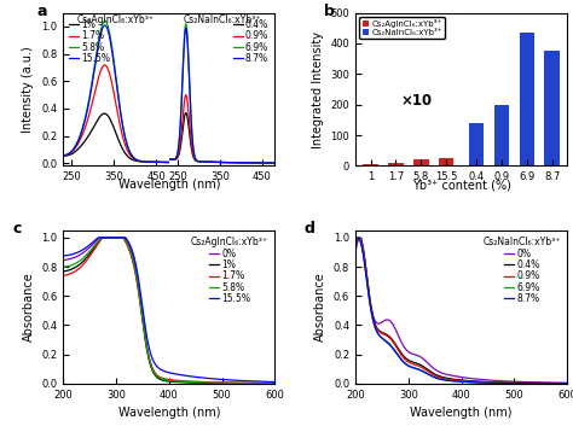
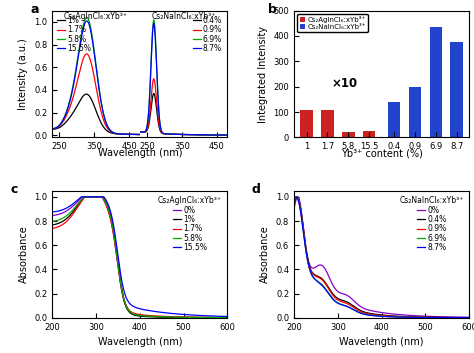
1: 5 -> 110
1.7: 9 -> 110
